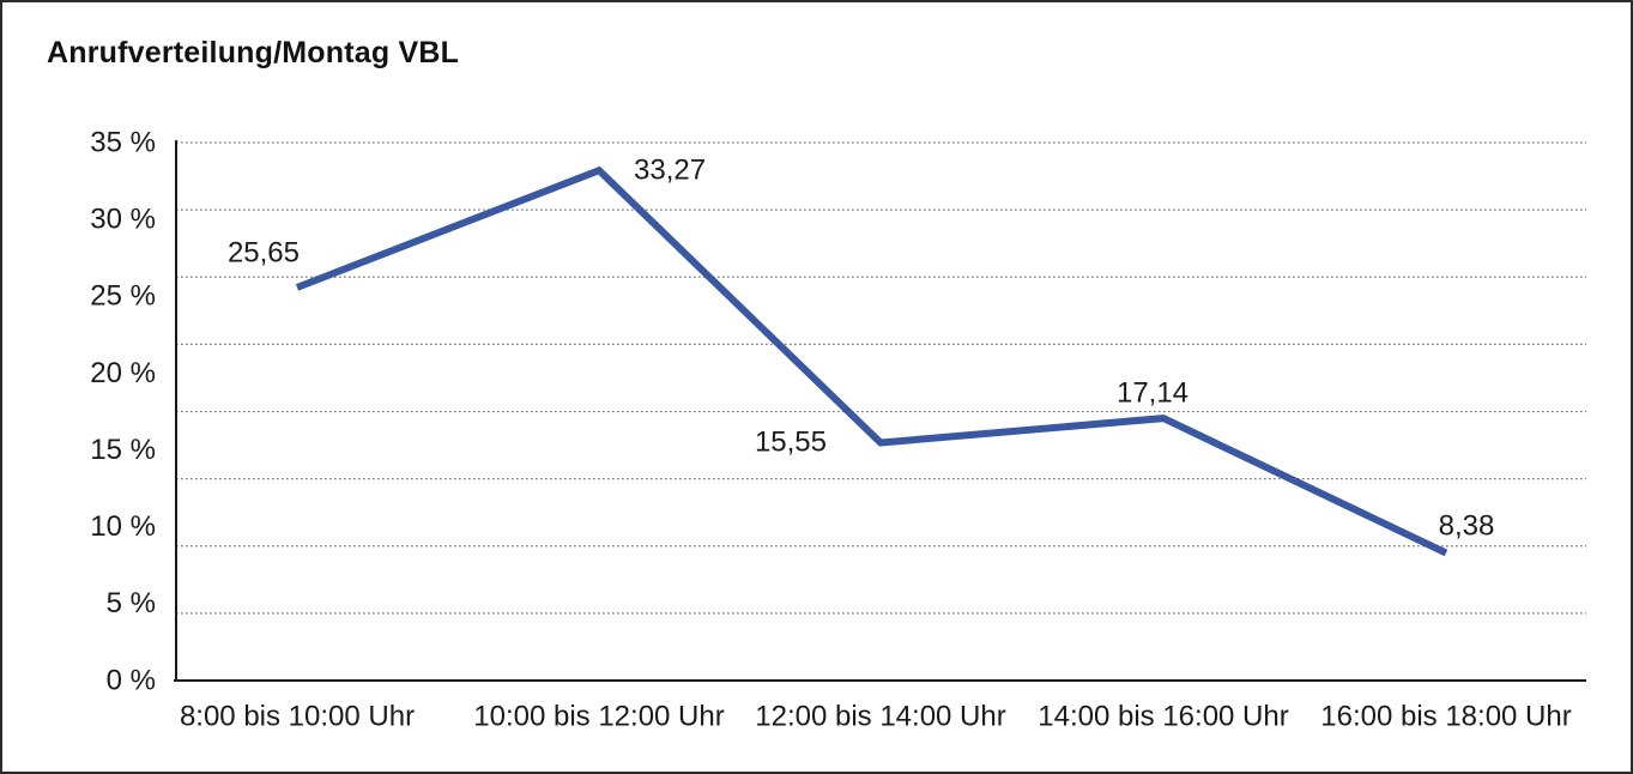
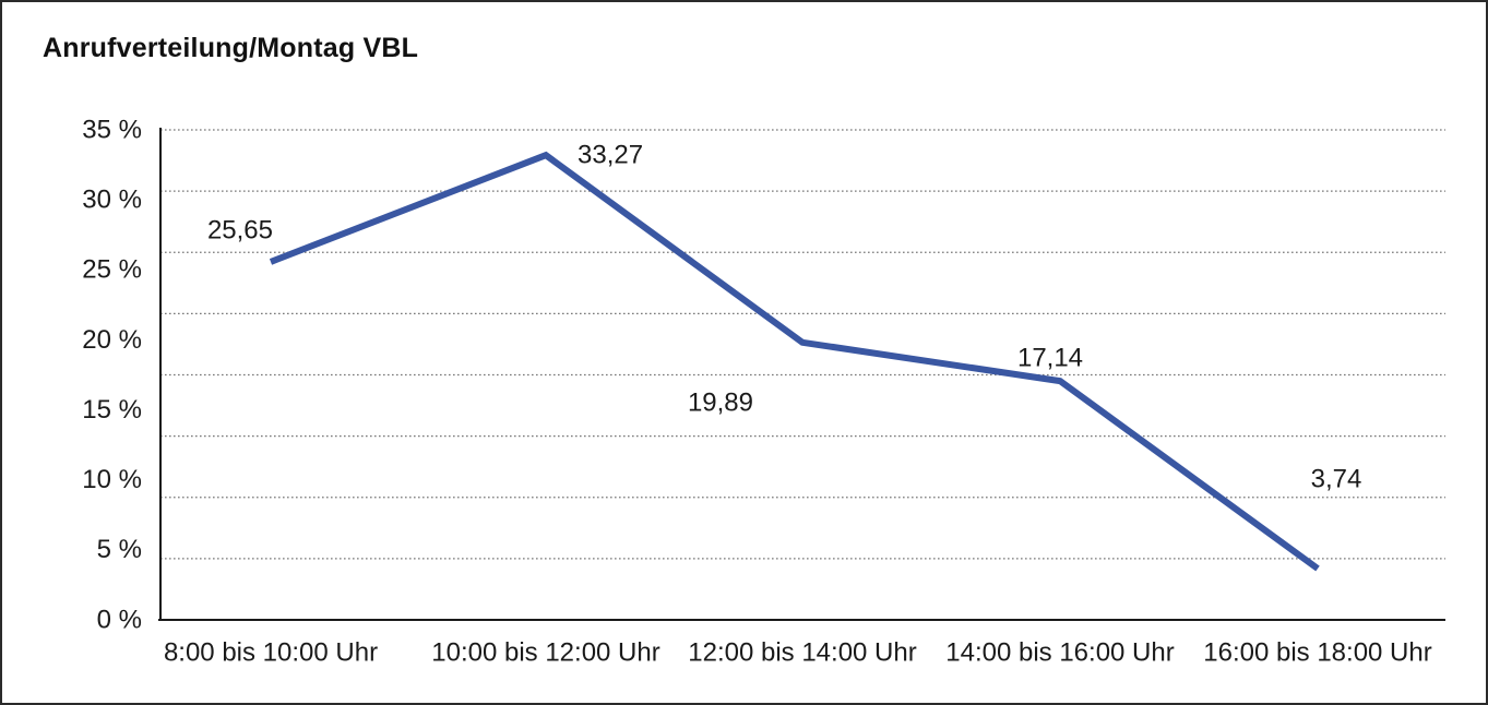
12:00 bis 14:00 Uhr: 15,55 -> 19,89
16:00 bis 18:00 Uhr: 8,38 -> 3,74
